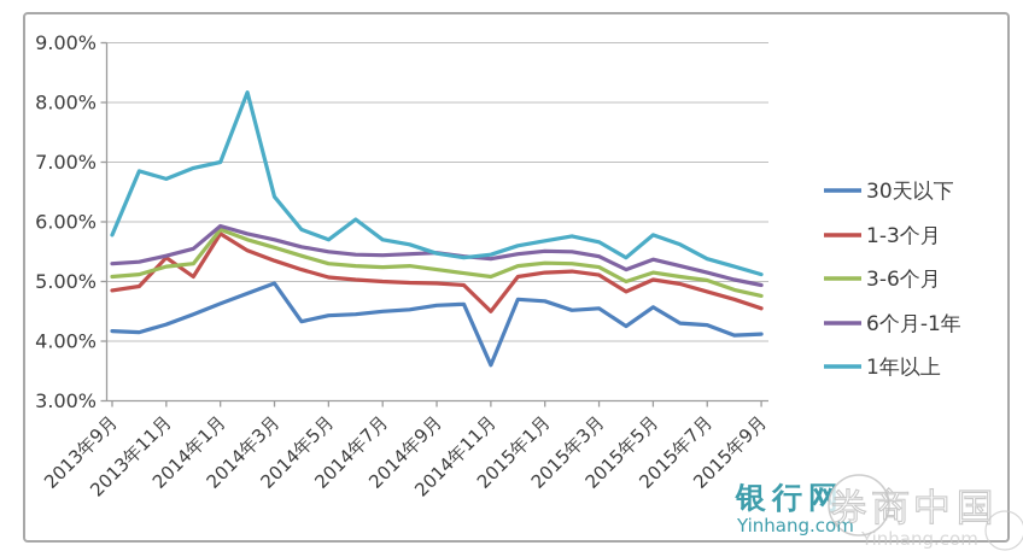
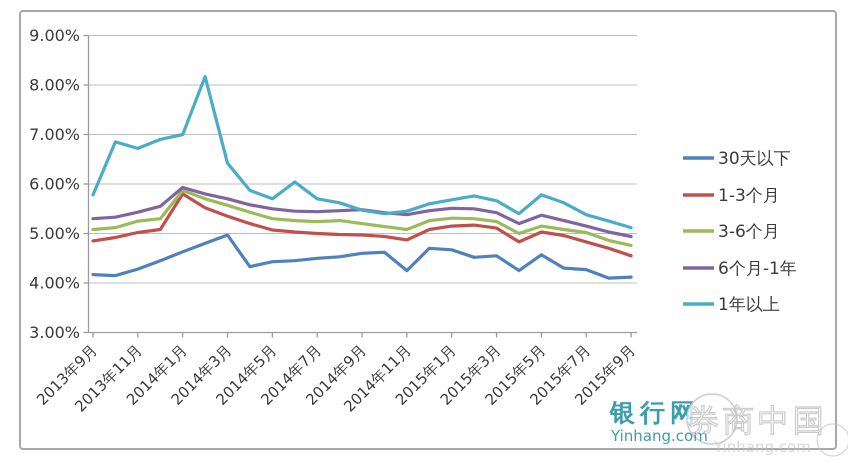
1-3个月/2013年11月: 5.4% -> 5.0%
30天以下/2014年11月: 3.6% -> 4.2%
1-3个月/2014年11月: 4.5% -> 4.9%
